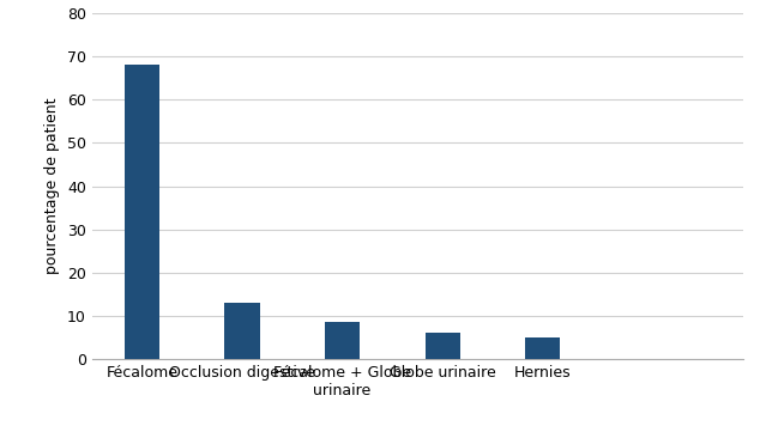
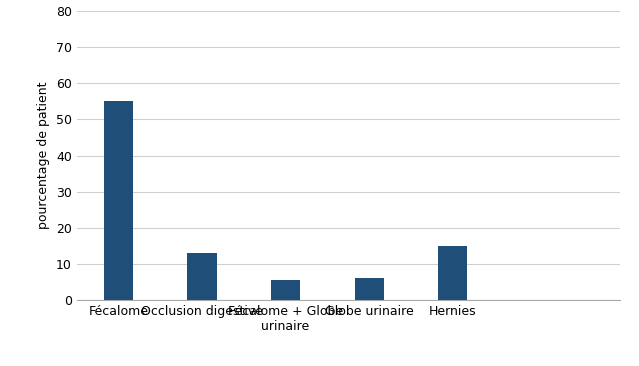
Fécalome: 68.0 -> 55.0
Fécalome + Globe urinaire: 8.5 -> 5.5
Hernies: 5.0 -> 15.0
